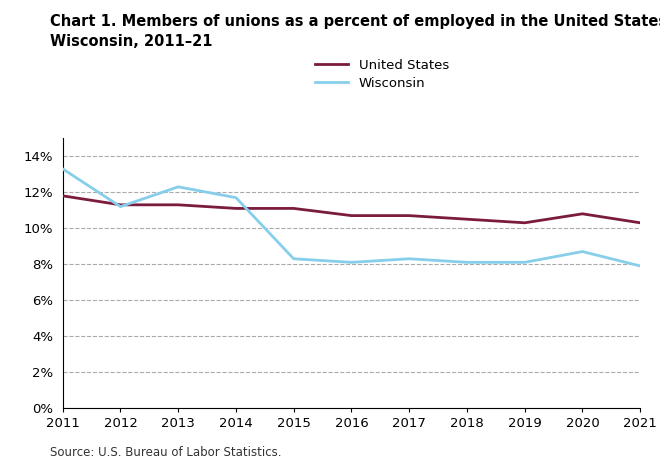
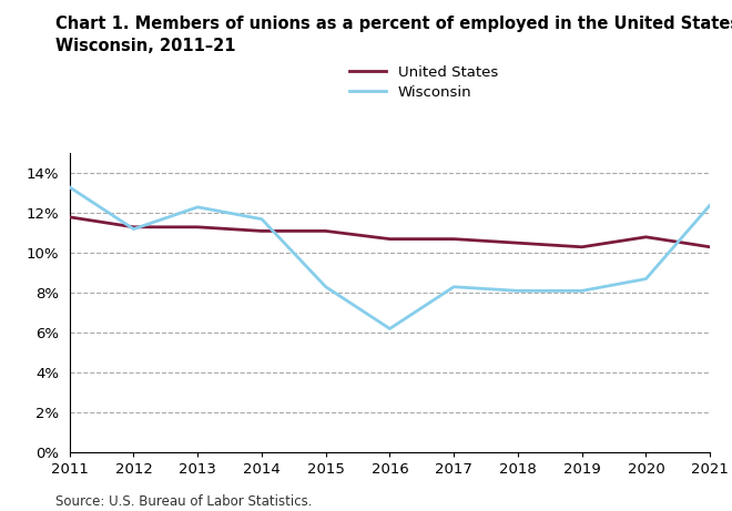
Wisconsin/2016: 8.1% -> 6.2%
Wisconsin/2021: 7.9% -> 12.4%
